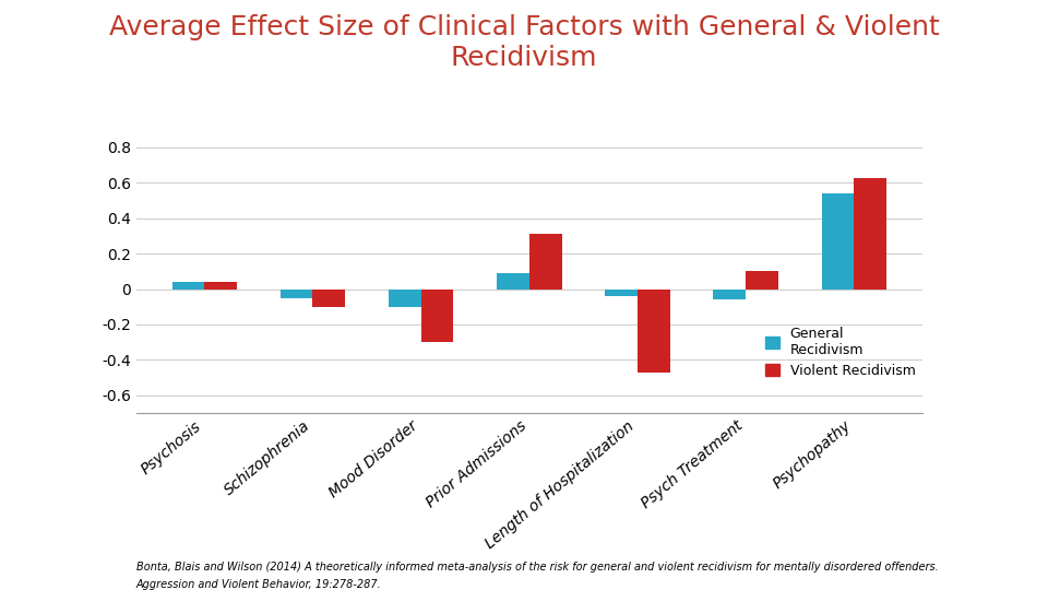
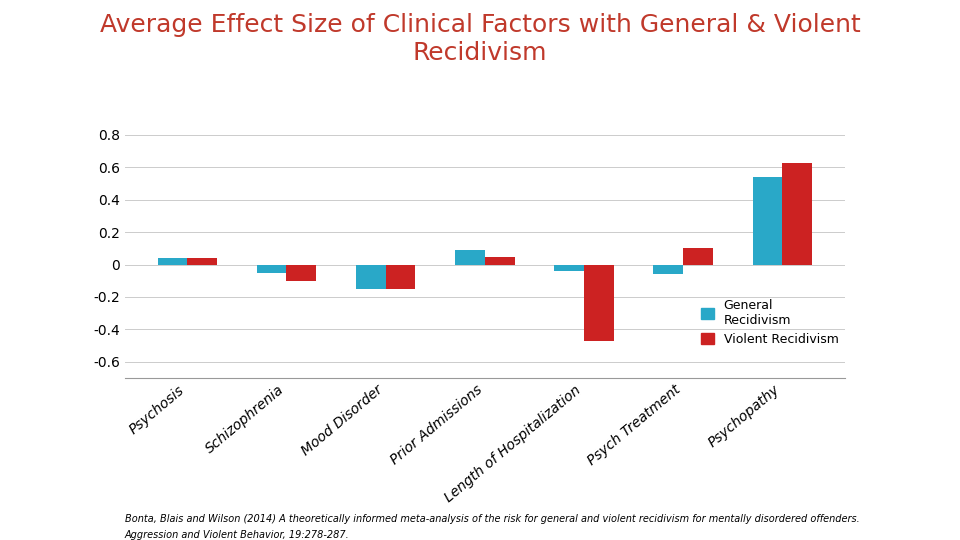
General Recidivism/Mood Disorder: -0.10 -> -0.15
Violent Recidivism/Mood Disorder: -0.30 -> -0.15
Violent Recidivism/Prior Admissions: 0.31 -> 0.05
